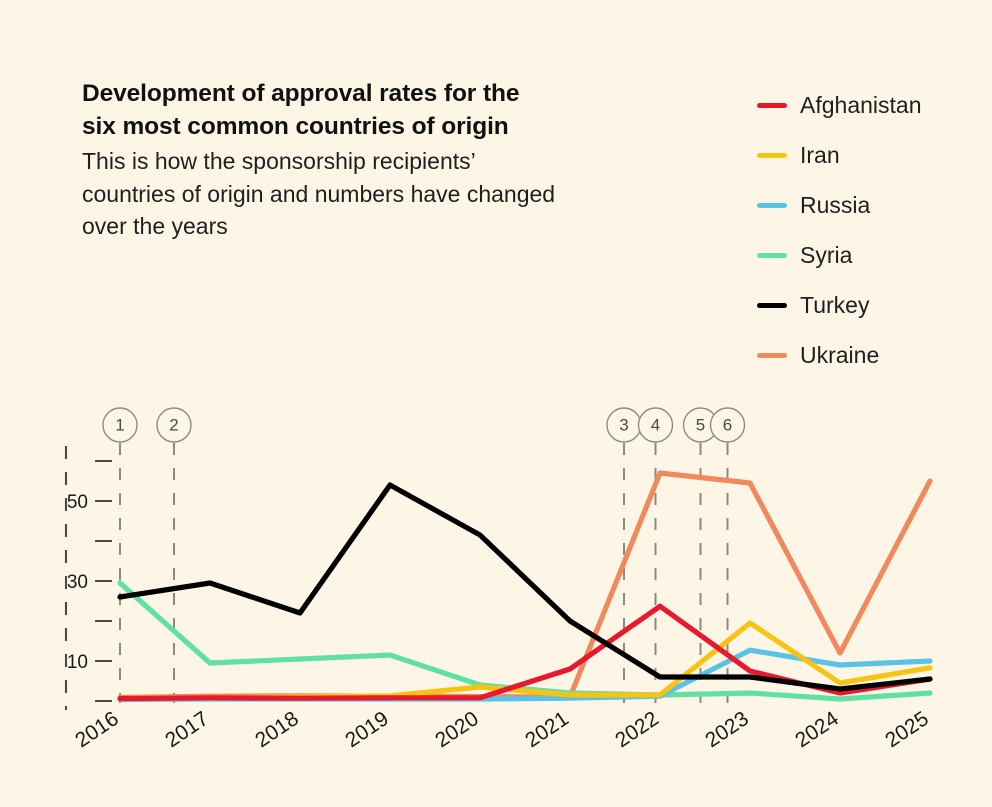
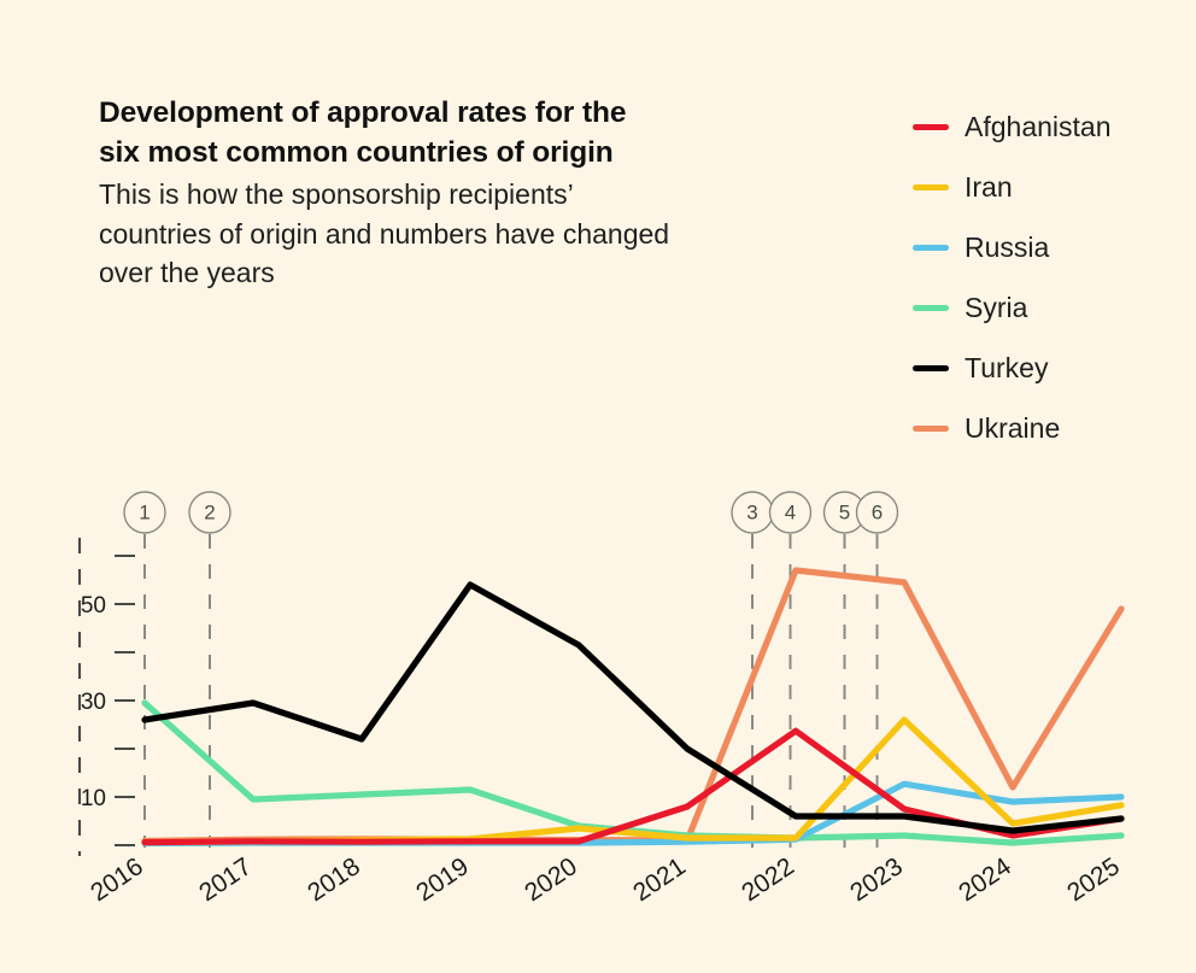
Iran/2023: 20 -> 26
Ukraine/2025: 55 -> 49
